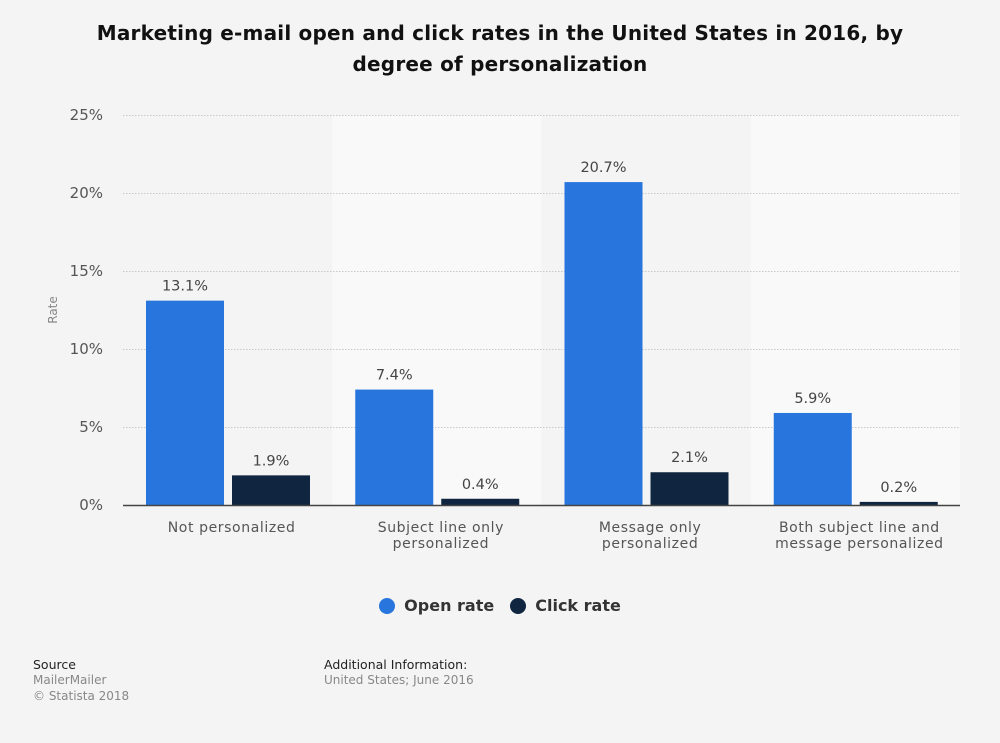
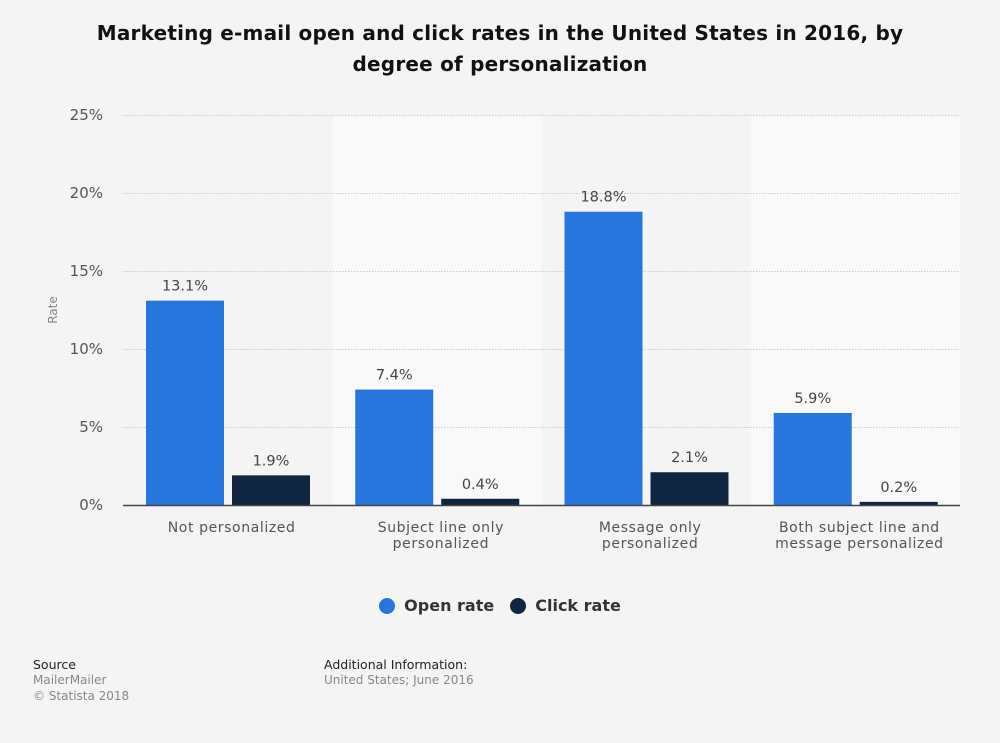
Open rate/Message only personalized: 20.7% -> 18.8%
